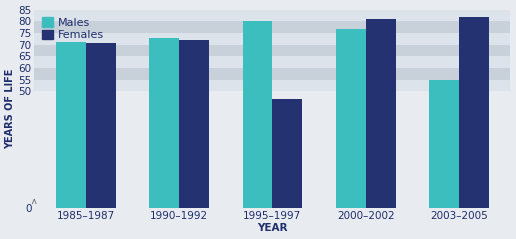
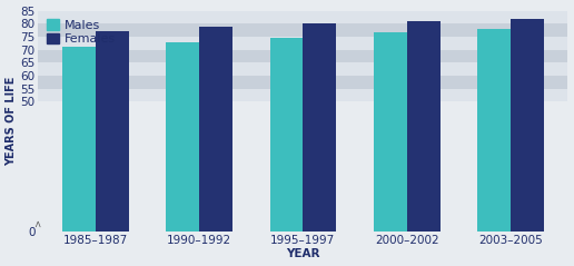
Females/1985–1987: 70.5 -> 77.3
Females/1990–1992: 72.0 -> 78.8
Males/1995–1997: 80.0 -> 74.5
Females/1995–1997: 46.5 -> 79.9
Males/2003–2005: 55.0 -> 77.8
